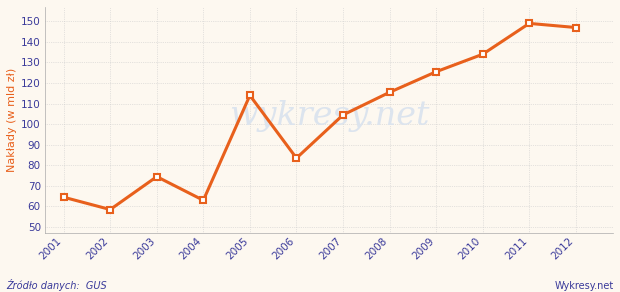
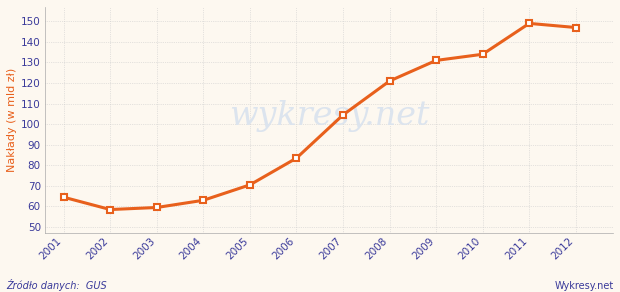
2003: 74.5 -> 59.5
2005: 114.0 -> 70.5
2008: 115.5 -> 121.0
2009: 125.5 -> 131.0
